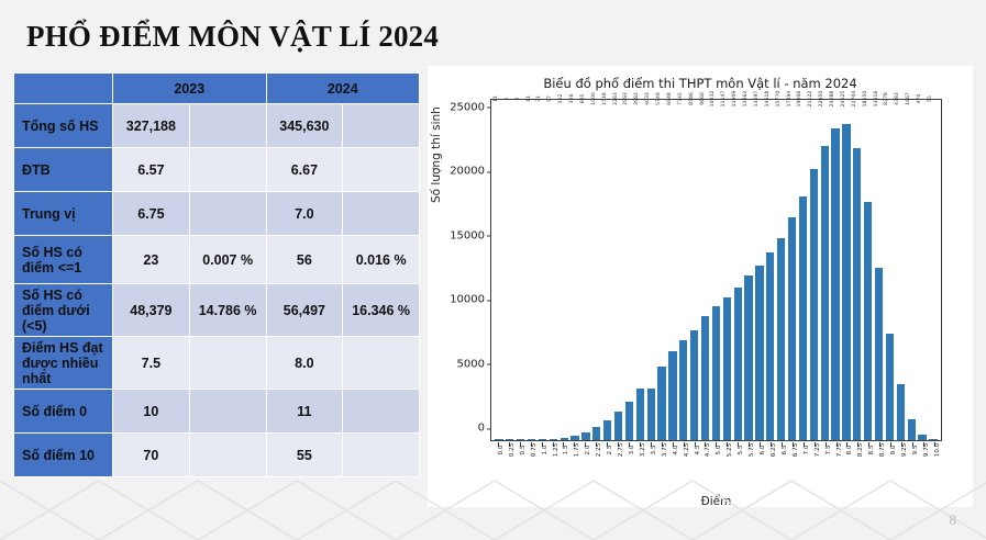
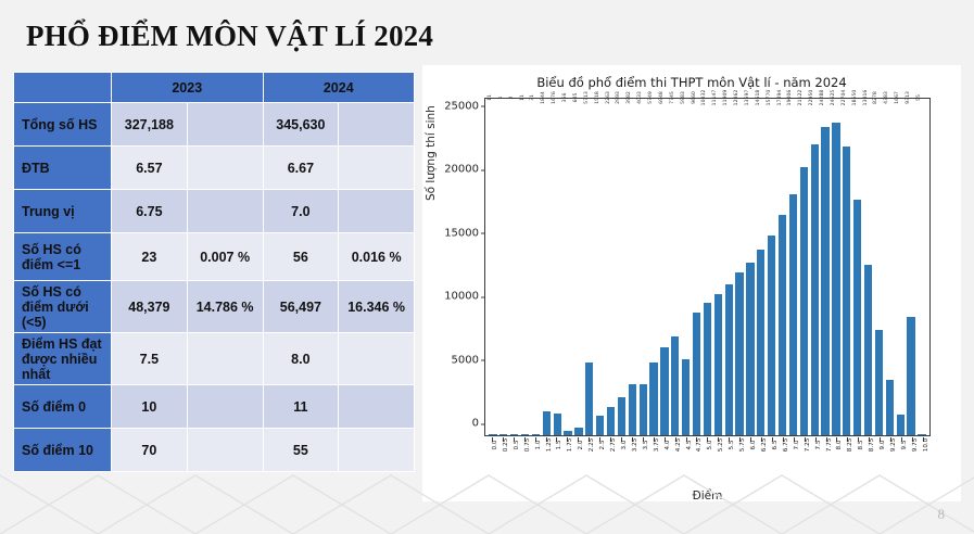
1.25: 57 -> 1844
1.5: 152 -> 1676
2.25: 1000 -> 5713
4.5: 8586 -> 5983
9.75: 470 -> 9313
